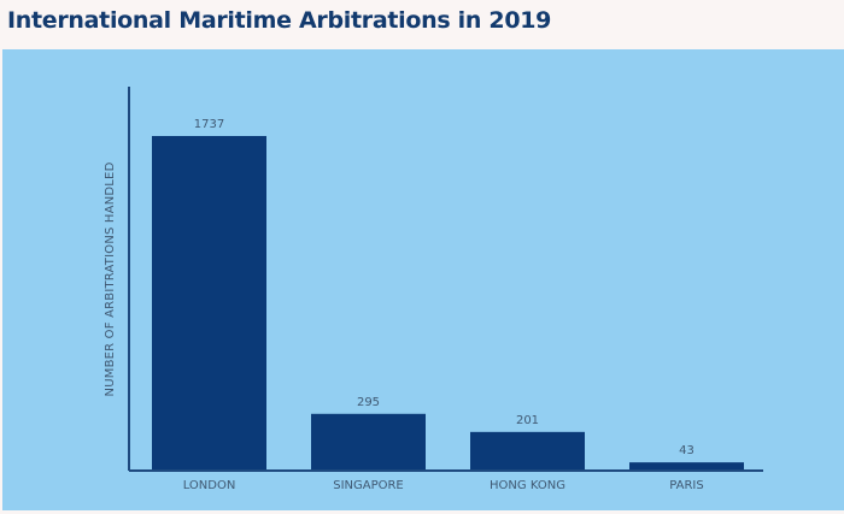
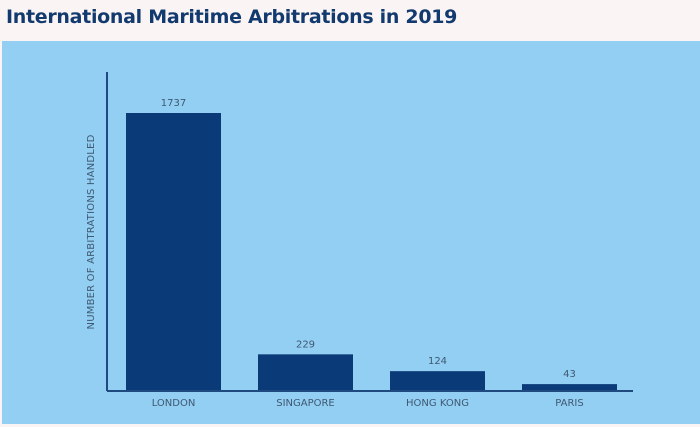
SINGAPORE: 295 -> 229
HONG KONG: 201 -> 124
